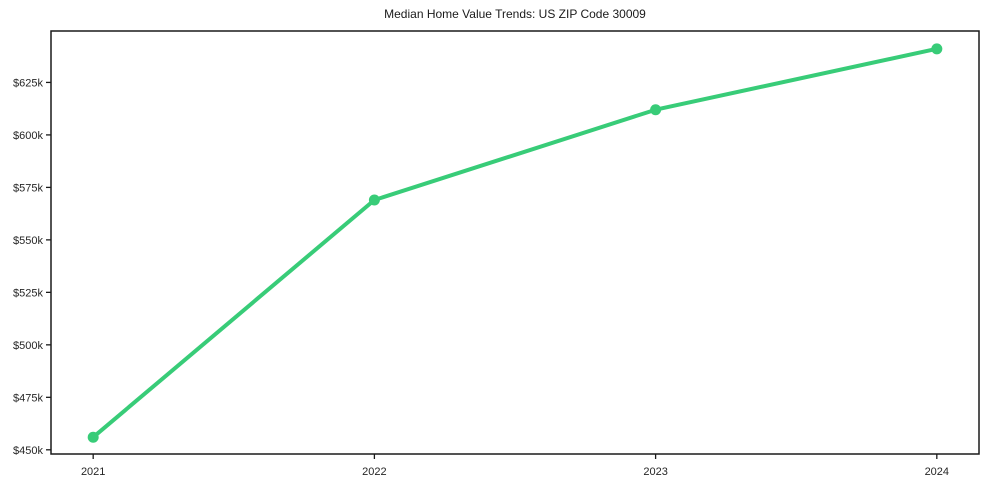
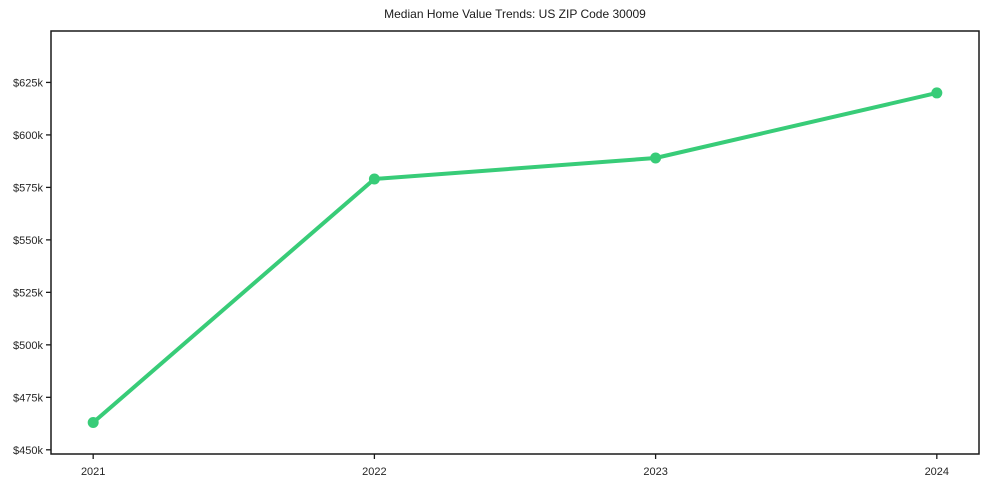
2021: $456k -> $463k
2022: $569k -> $579k
2023: $612k -> $589k
2024: $641k -> $620k
